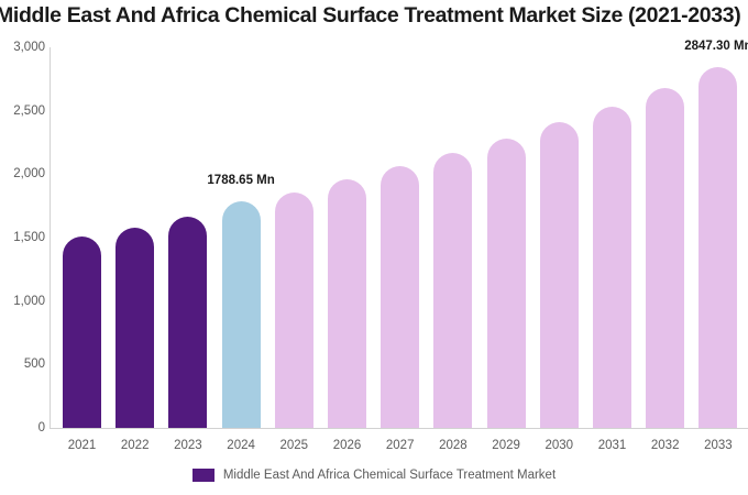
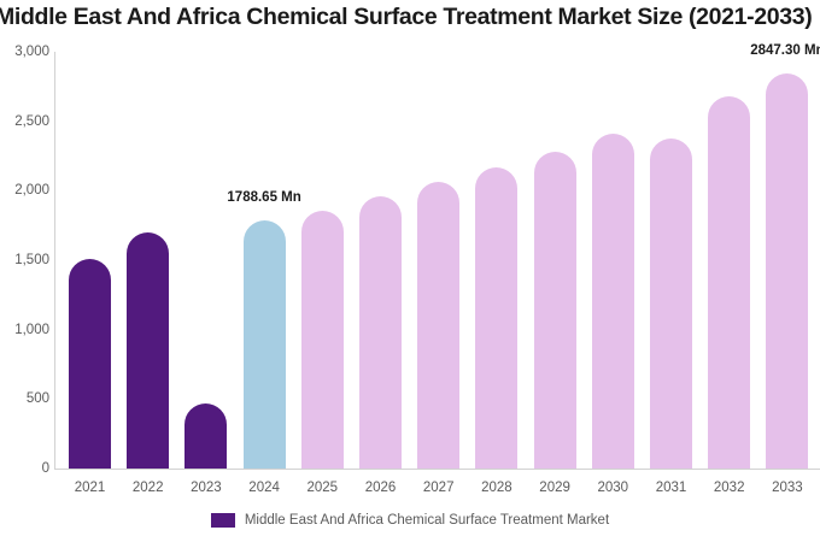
2022: 1580 -> 1700
2023: 1670 -> 470
2031: 2540 -> 2380
